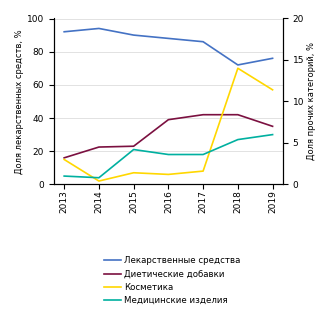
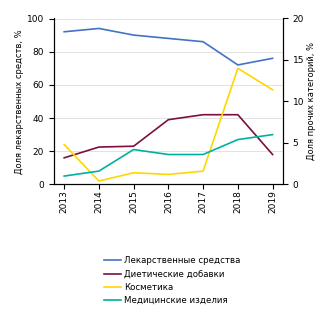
Косметика/2013: 3.0 -> 4.8
Медицинские изделия/2014: 0.8 -> 1.6
Диетические добавки/2019: 7.0 -> 3.6
